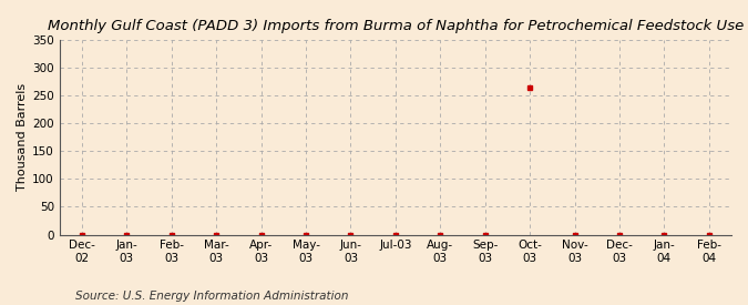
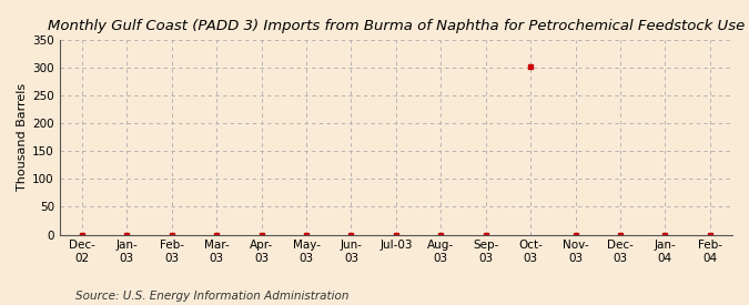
Oct- 03: 264 -> 302
